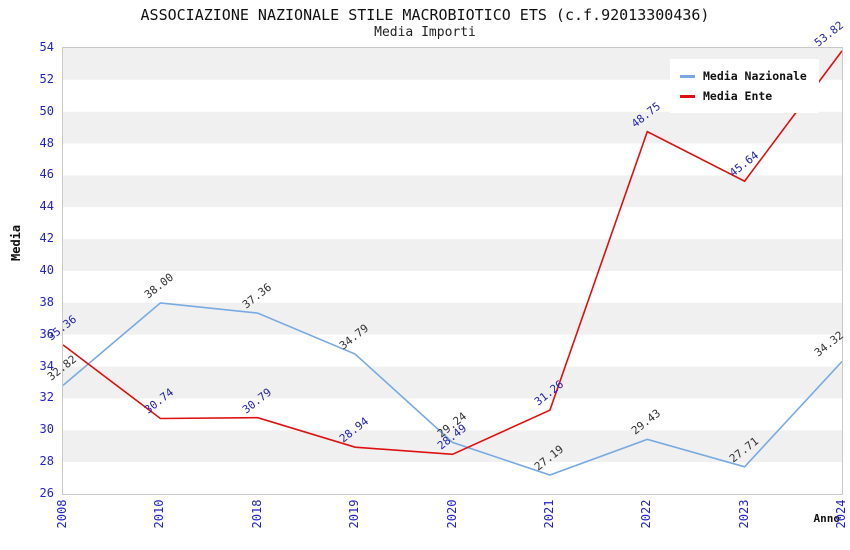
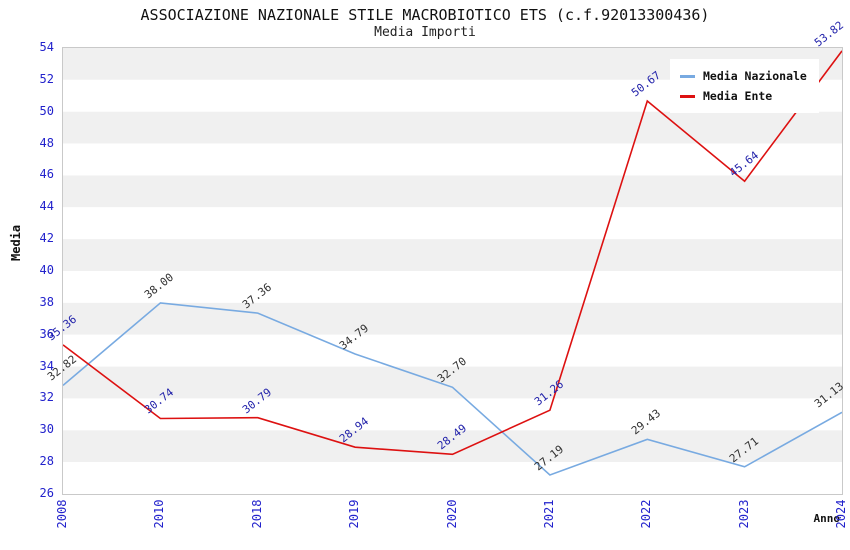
Media Nazionale/2020: 29.24 -> 32.70
Media Ente/2022: 48.75 -> 50.67
Media Nazionale/2024: 34.32 -> 31.13
